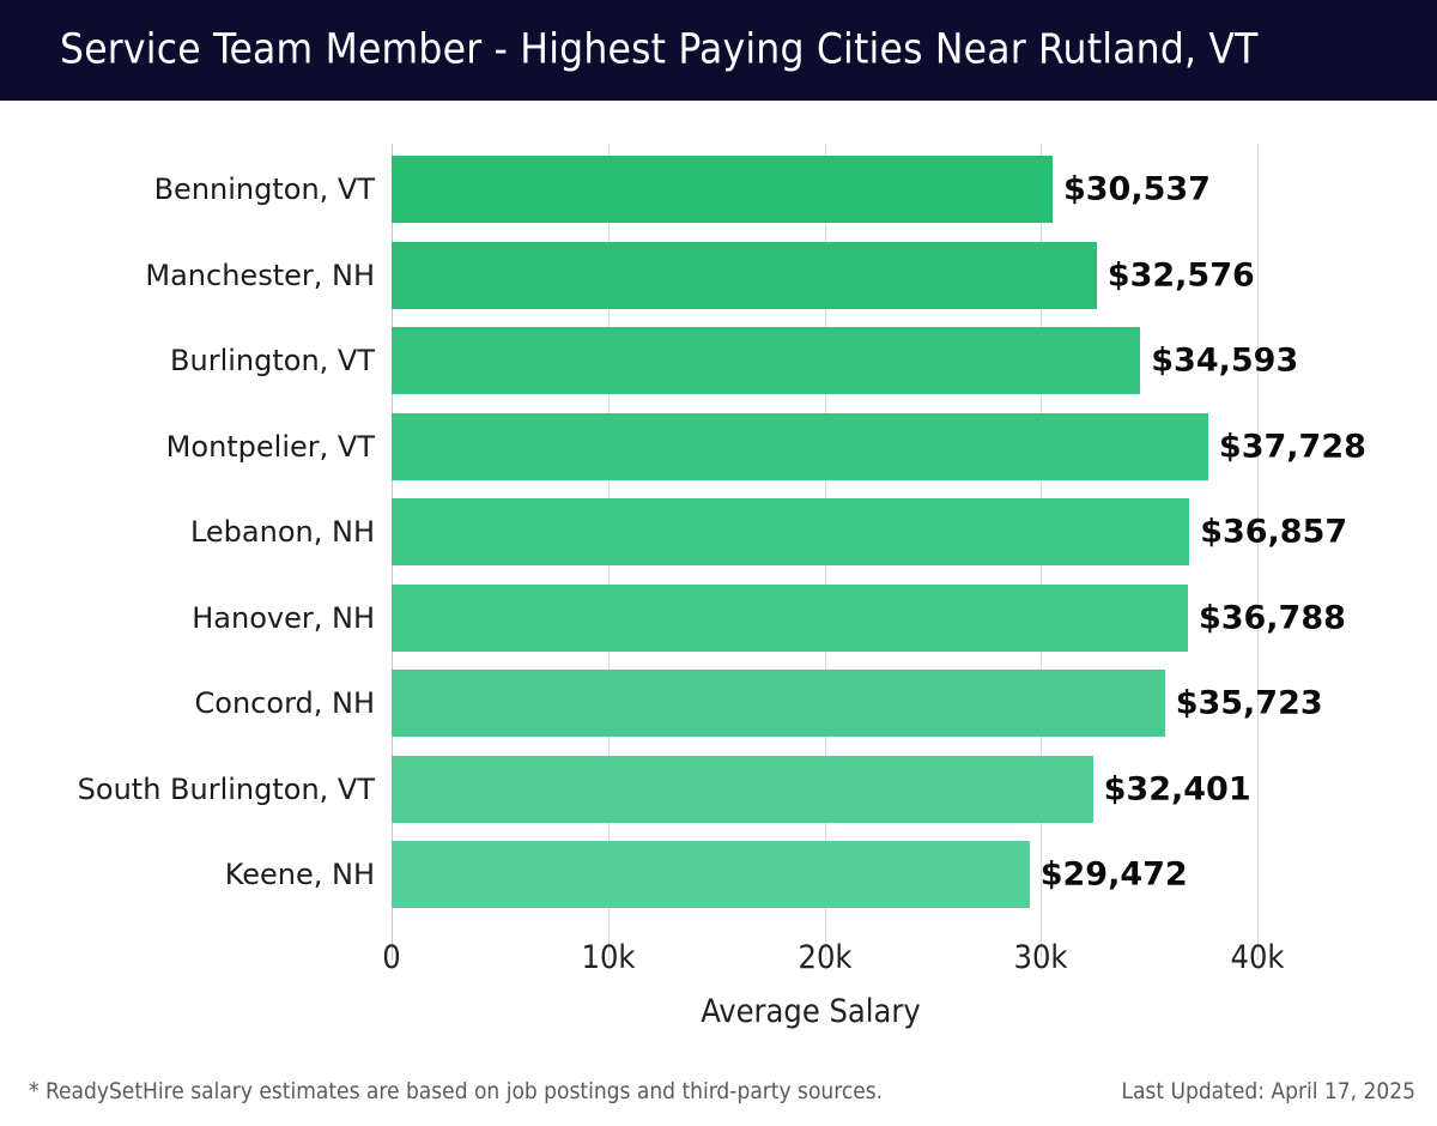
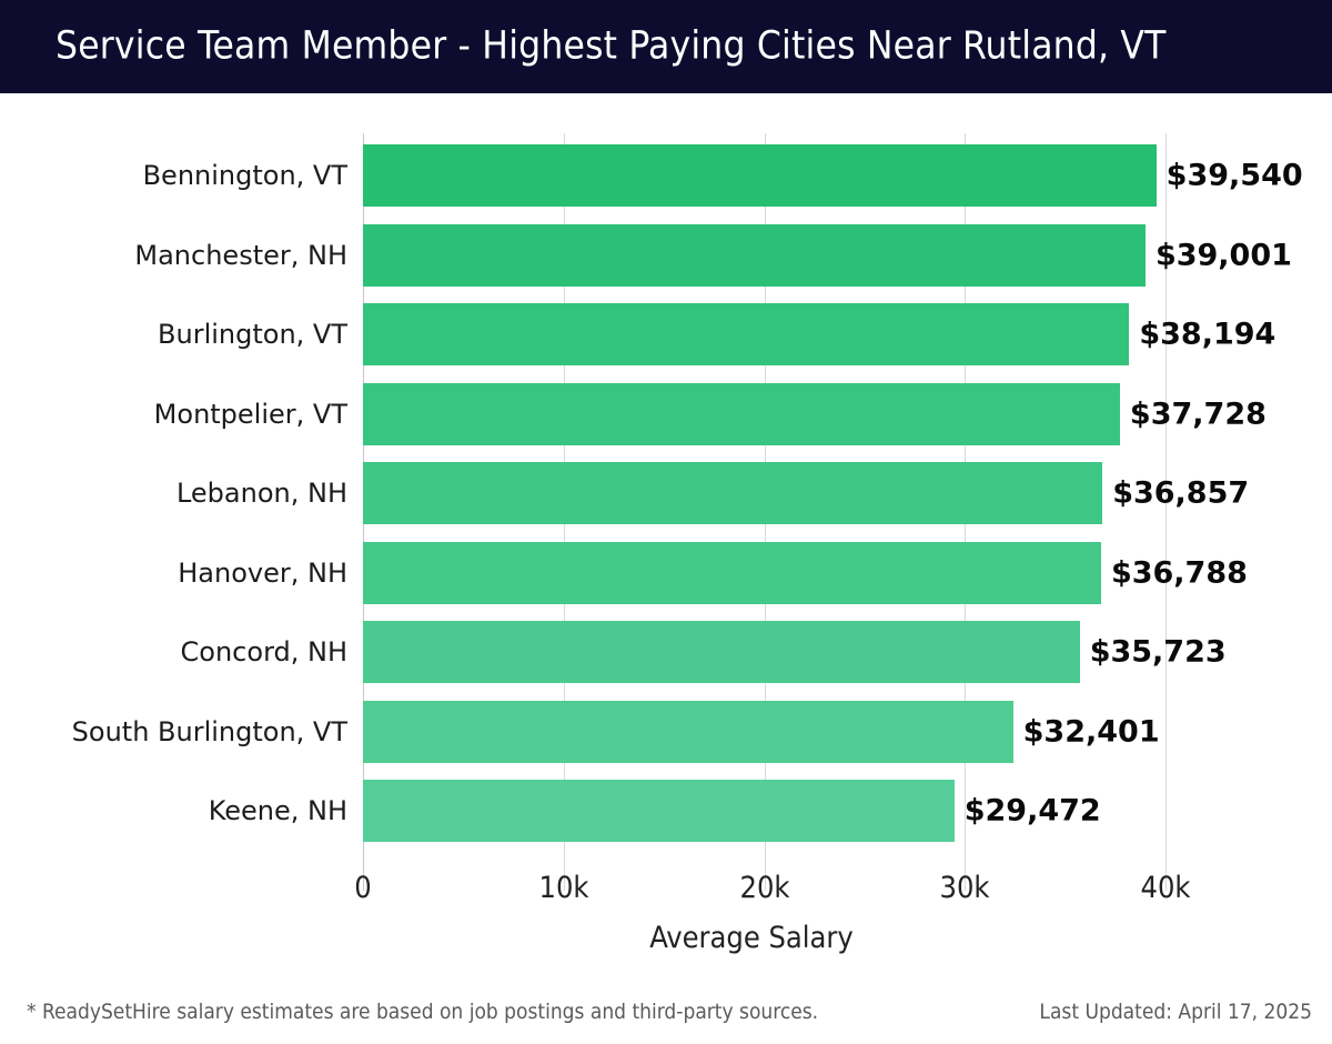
Bennington, VT: $30,537 -> $39,540
Manchester, NH: $32,576 -> $39,001
Burlington, VT: $34,593 -> $38,194
